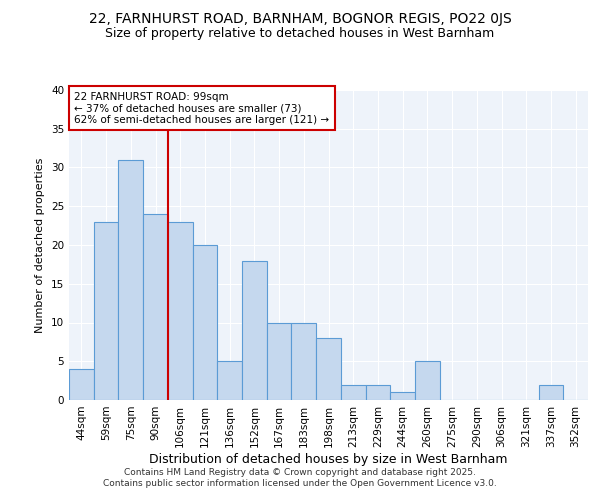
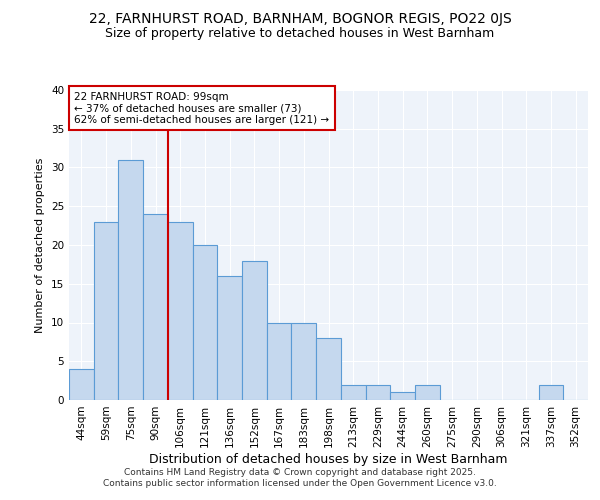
136sqm: 5 -> 16
260sqm: 5 -> 2
